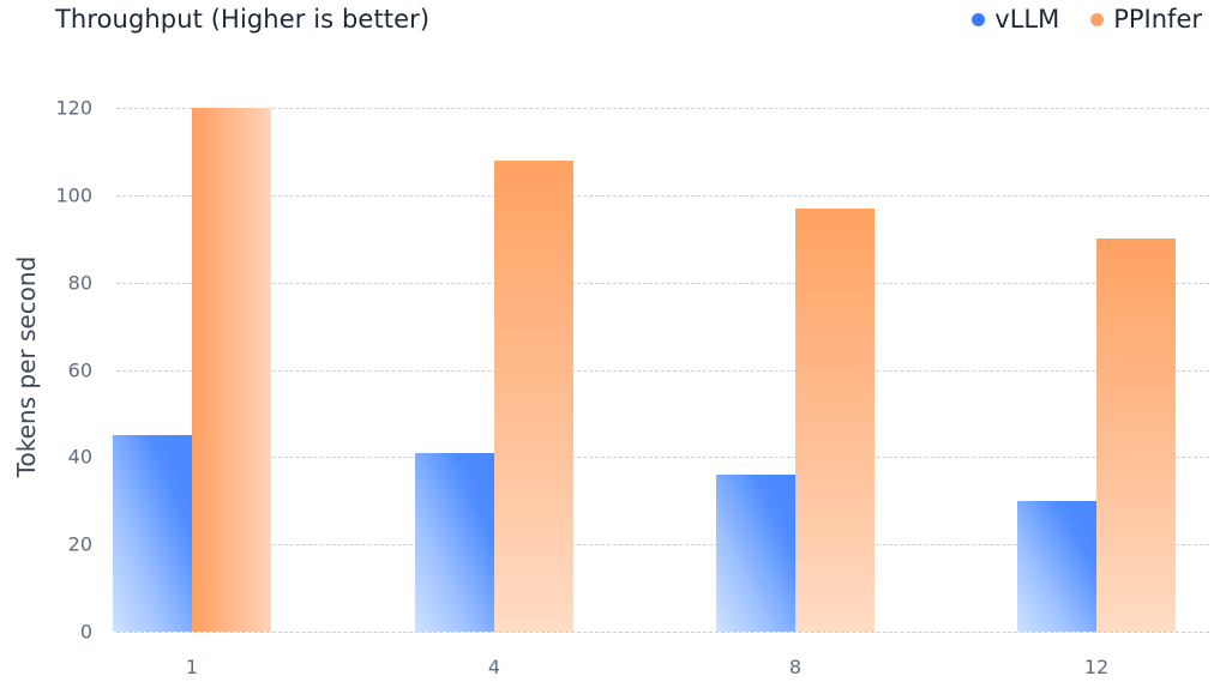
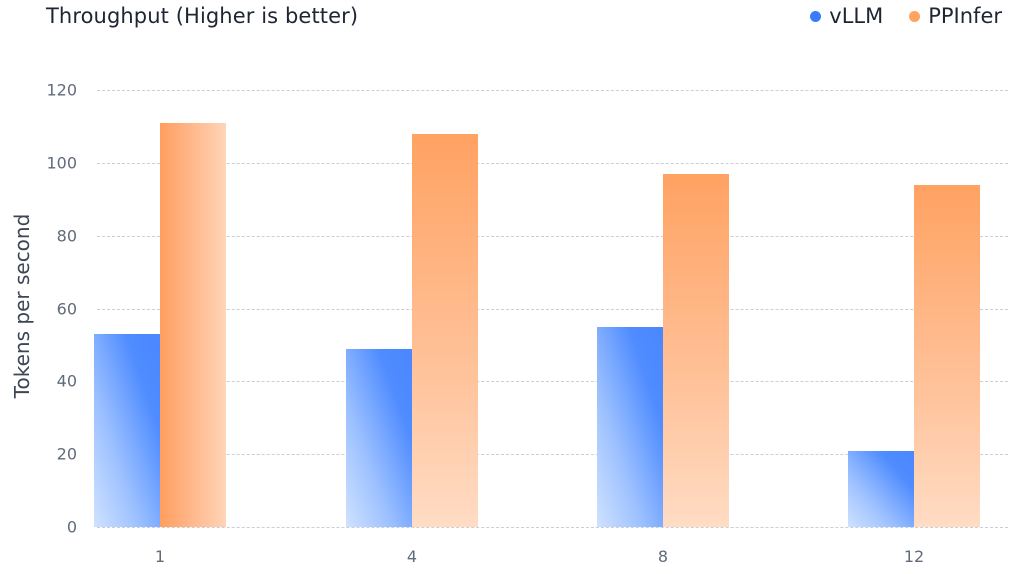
vLLM/1: 45 -> 53
PPInfer/1: 120 -> 111
vLLM/4: 41 -> 49
vLLM/8: 36 -> 55
vLLM/12: 30 -> 21
PPInfer/12: 90 -> 94
